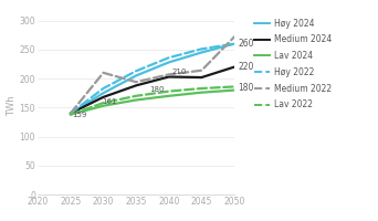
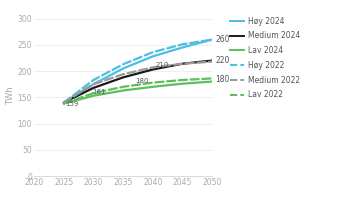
Medium 2022/2030: 210 -> 175
Medium 2024/2045: 202 -> 214
Medium 2022/2050: 272 -> 218
